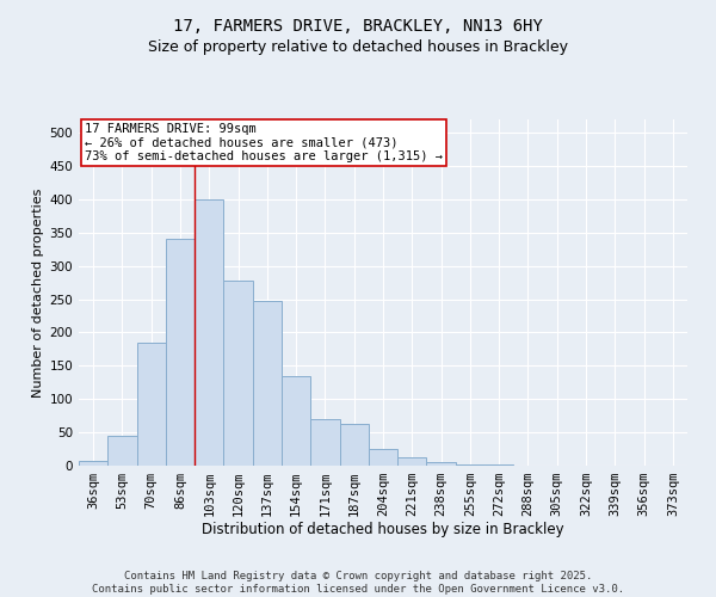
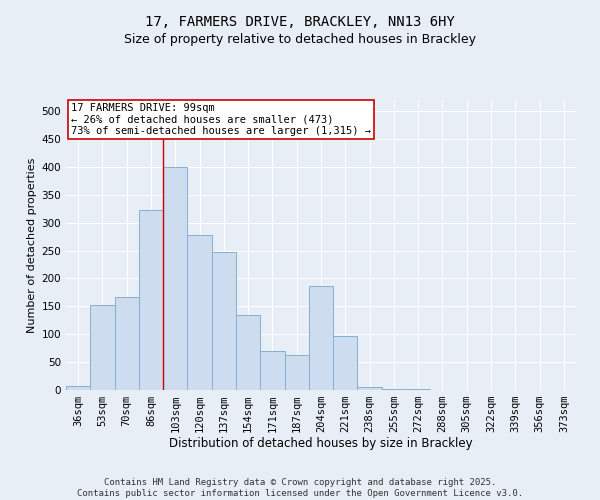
53sqm: 45 -> 152
70sqm: 185 -> 166
86sqm: 340 -> 322
204sqm: 25 -> 186
221sqm: 12 -> 96
